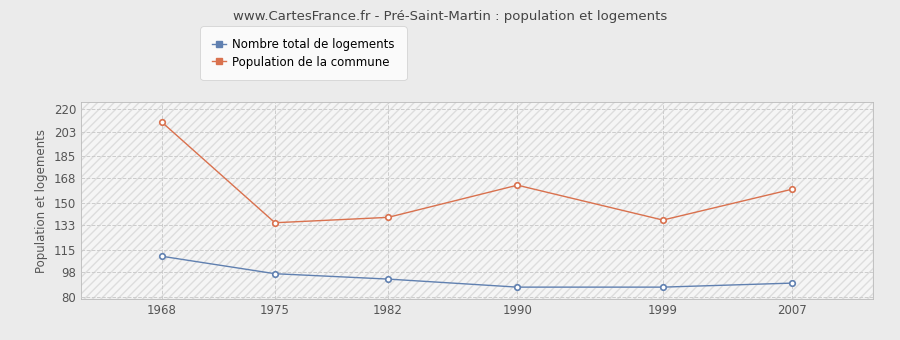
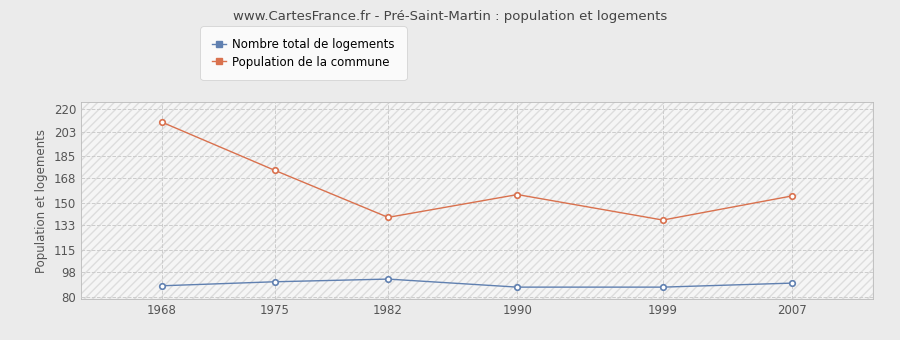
Nombre total de logements/1968: 110 -> 88
Nombre total de logements/1975: 97 -> 91
Population de la commune/1975: 135 -> 174
Population de la commune/1990: 163 -> 156
Population de la commune/2007: 160 -> 155
